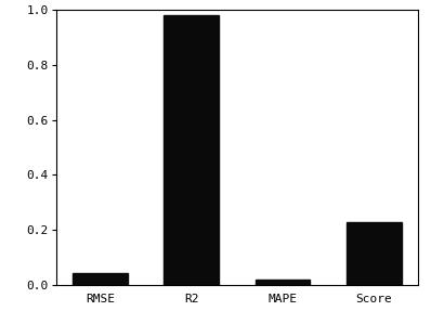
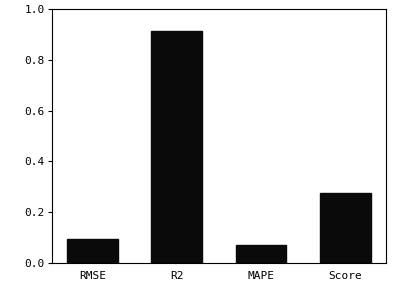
RMSE: 0.045 -> 0.095
R2: 0.980 -> 0.915
MAPE: 0.020 -> 0.070
Score: 0.230 -> 0.275
